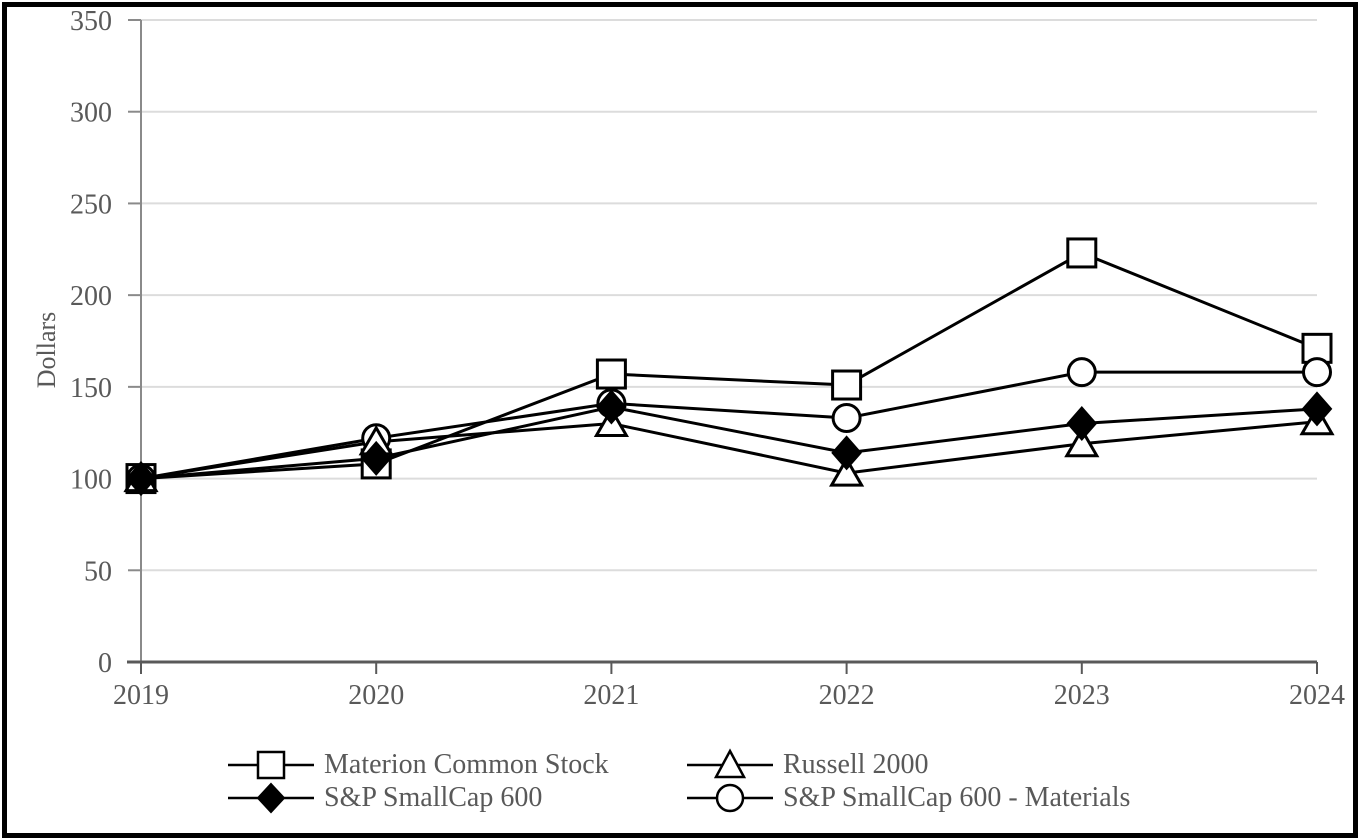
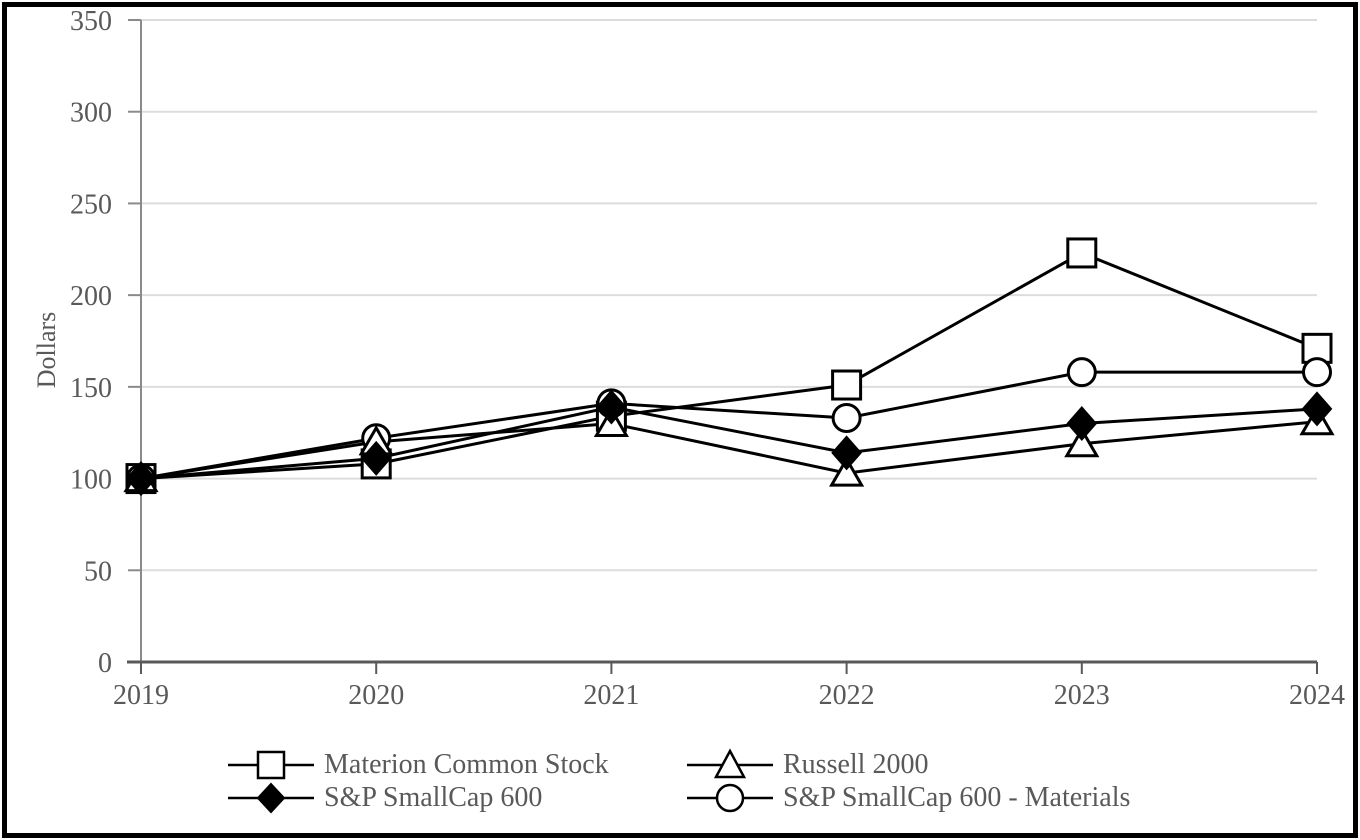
Materion Common Stock/2021: 157 -> 134
